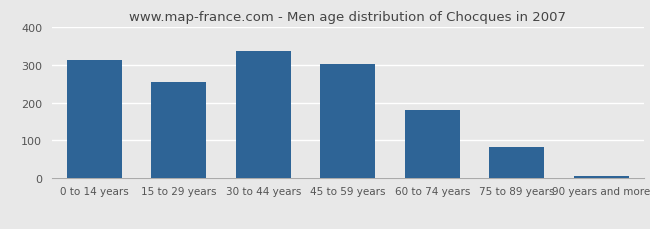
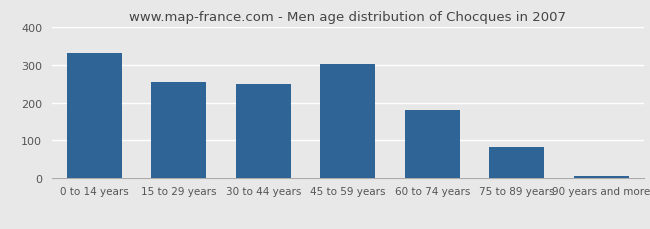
0 to 14 years: 312 -> 330
30 to 44 years: 337 -> 250
